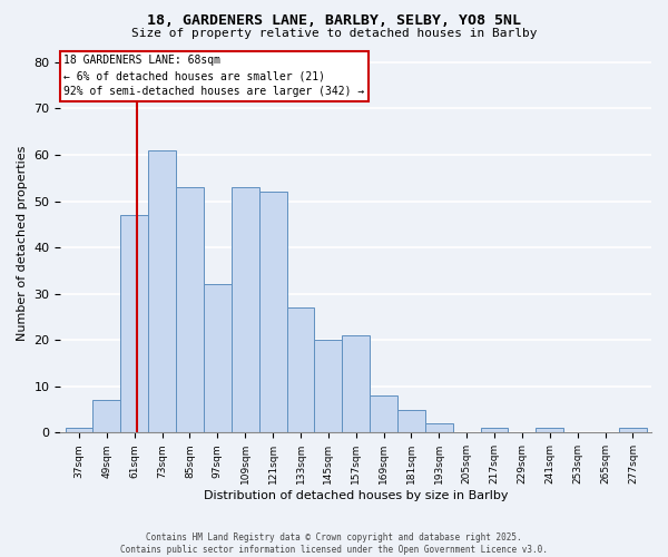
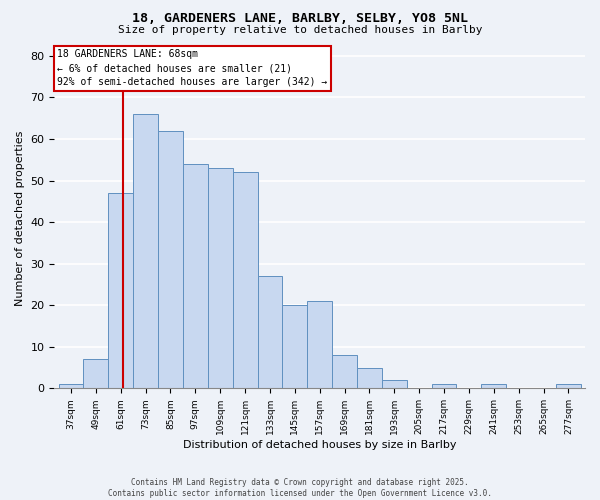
73sqm: 61 -> 66
85sqm: 53 -> 62
97sqm: 32 -> 54
